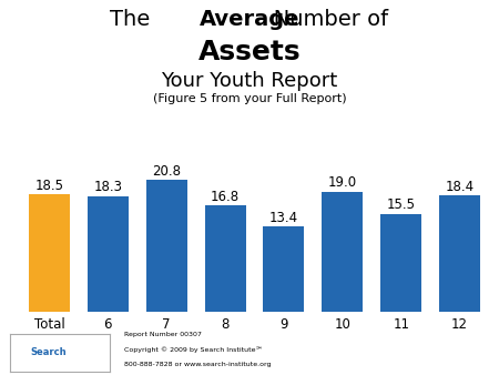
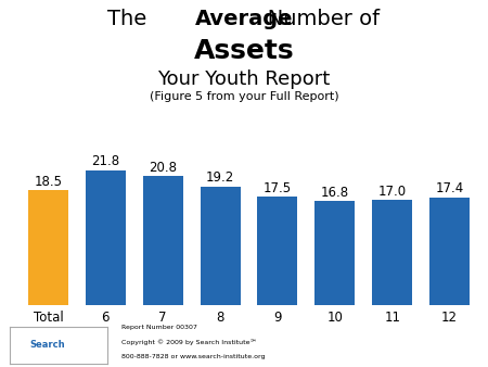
6: 18.3 -> 21.8
8: 16.8 -> 19.2
9: 13.4 -> 17.5
10: 19.0 -> 16.8
11: 15.5 -> 17.0
12: 18.4 -> 17.4
